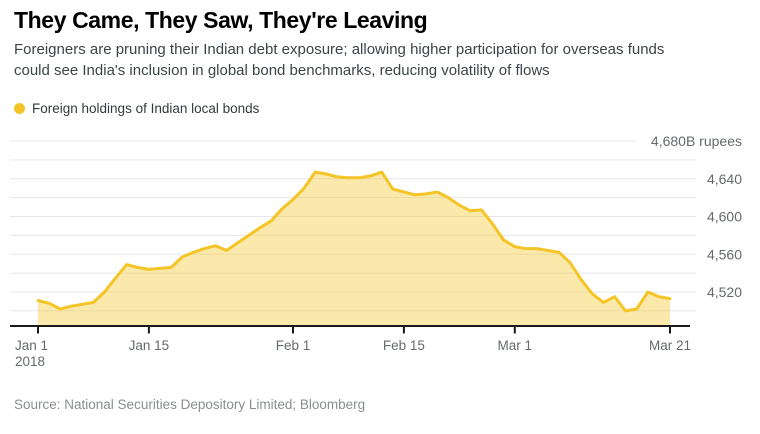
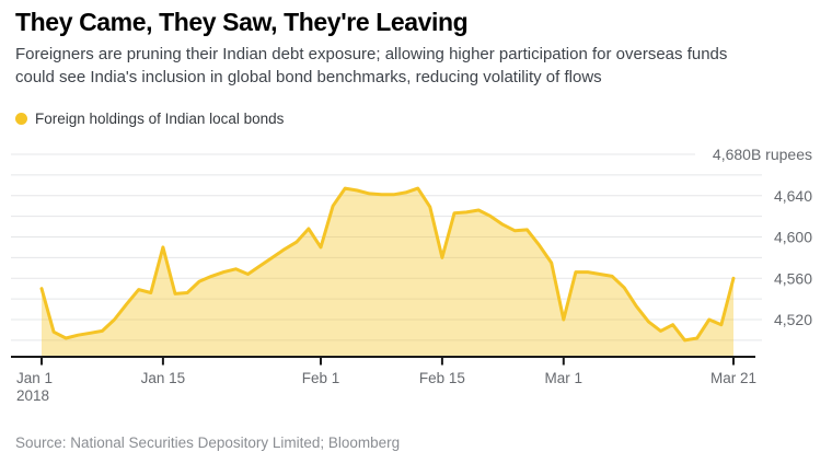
Jan 1: 4510 -> 4550
Jan 15: 4540 -> 4590
Feb 1: 4620 -> 4590
Feb 15: 4630 -> 4580
Mar 1: 4570 -> 4520
Mar 21: 4510 -> 4560
